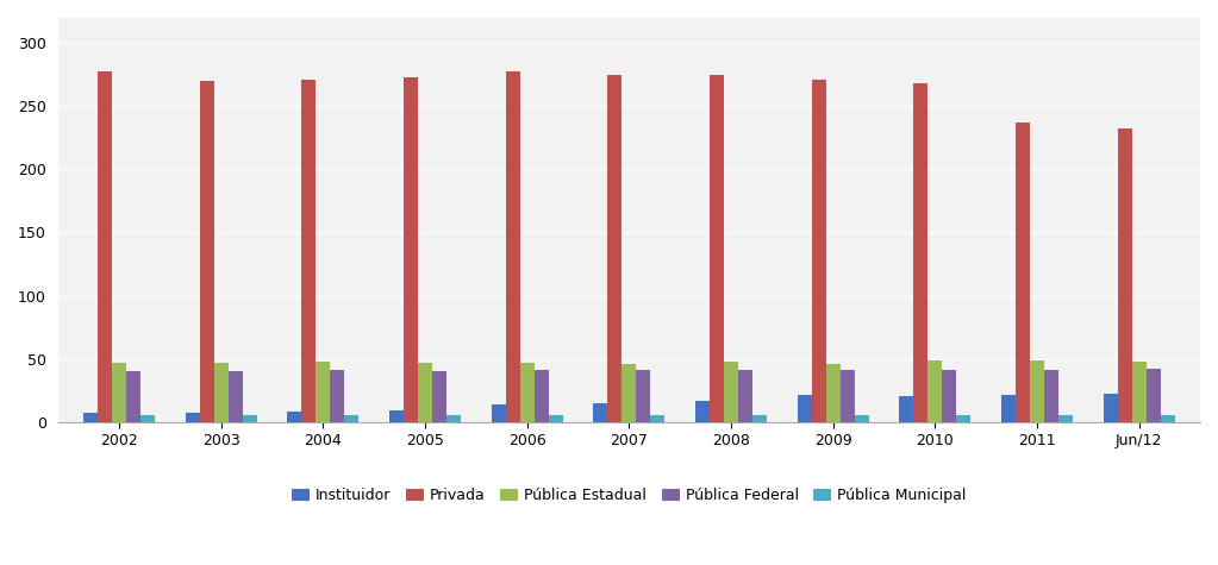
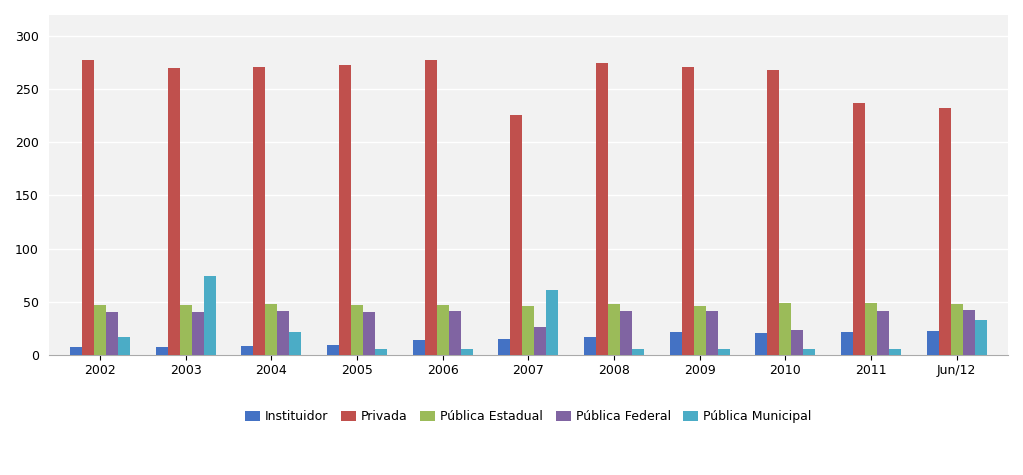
Pública Municipal/2002: 5 -> 17
Pública Municipal/2003: 5 -> 74
Pública Municipal/2004: 5 -> 21
Privada/2007: 275 -> 226
Pública Federal/2007: 41 -> 26
Pública Municipal/2007: 5 -> 61
Pública Federal/2010: 41 -> 23
Pública Municipal/Jun/12: 5 -> 33
